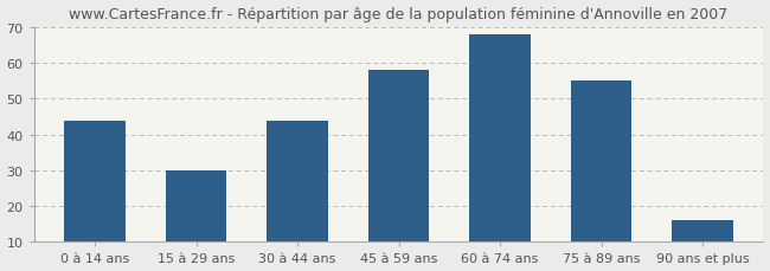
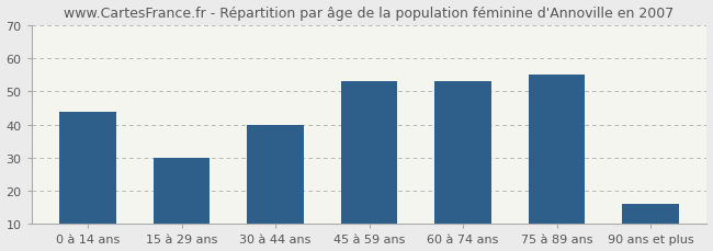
30 à 44 ans: 44 -> 40
45 à 59 ans: 58 -> 53
60 à 74 ans: 68 -> 53
